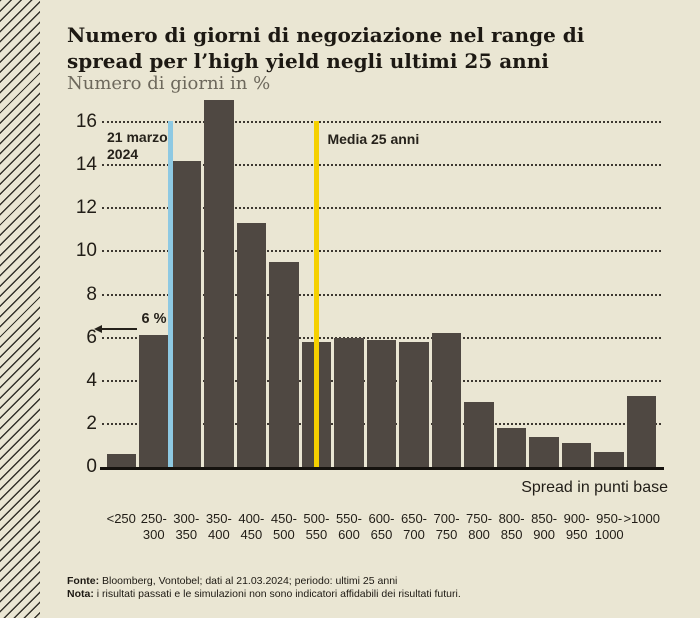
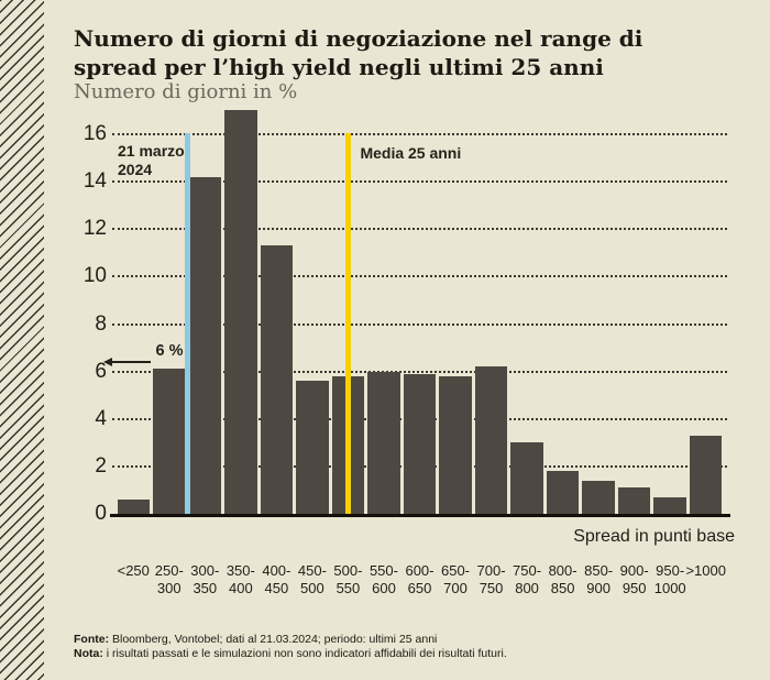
450-500: 9.5 -> 5.6
